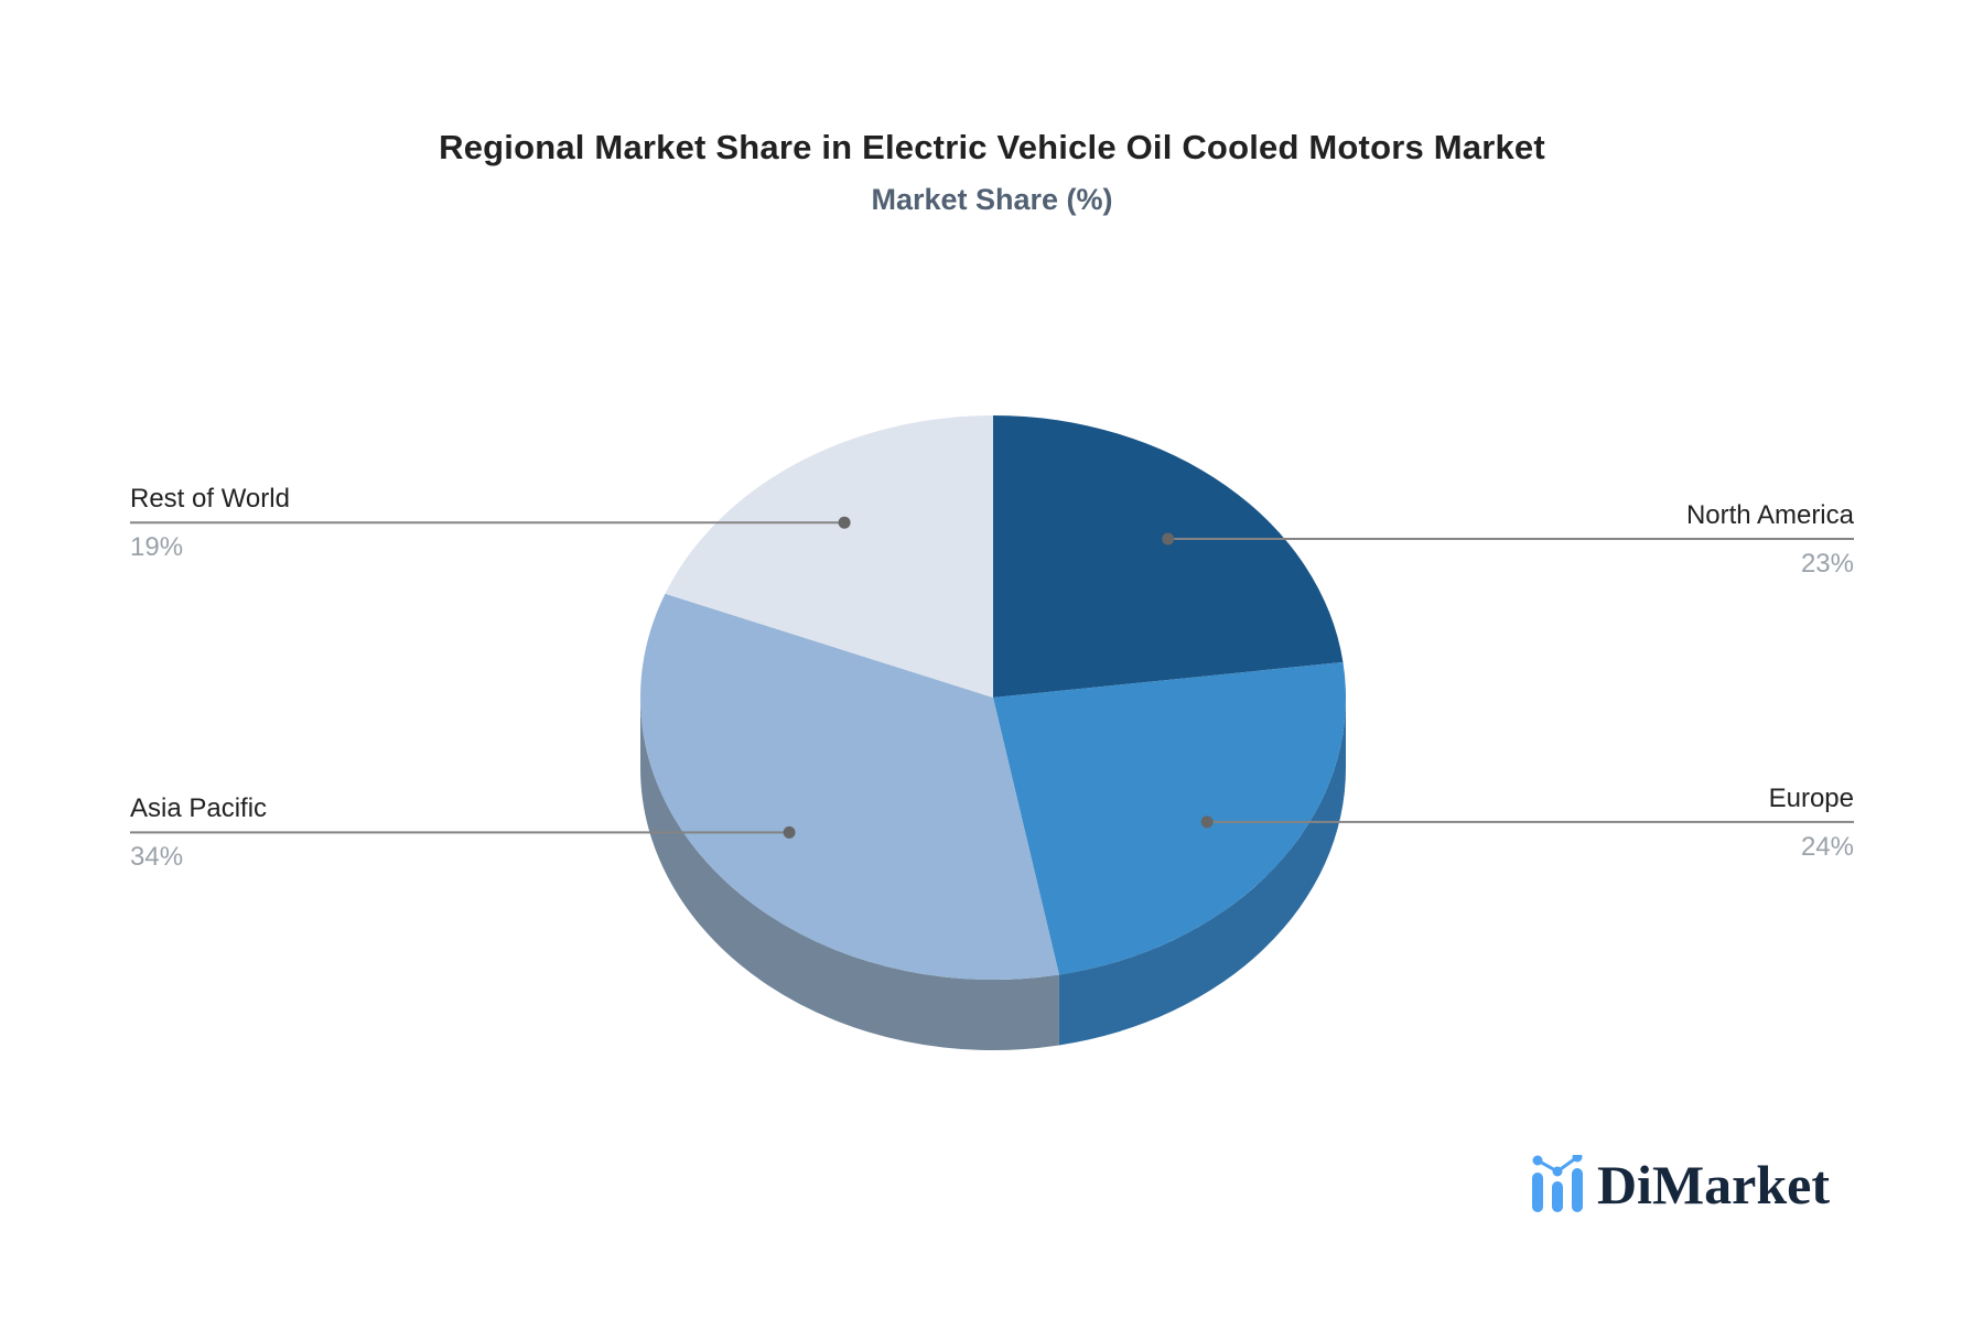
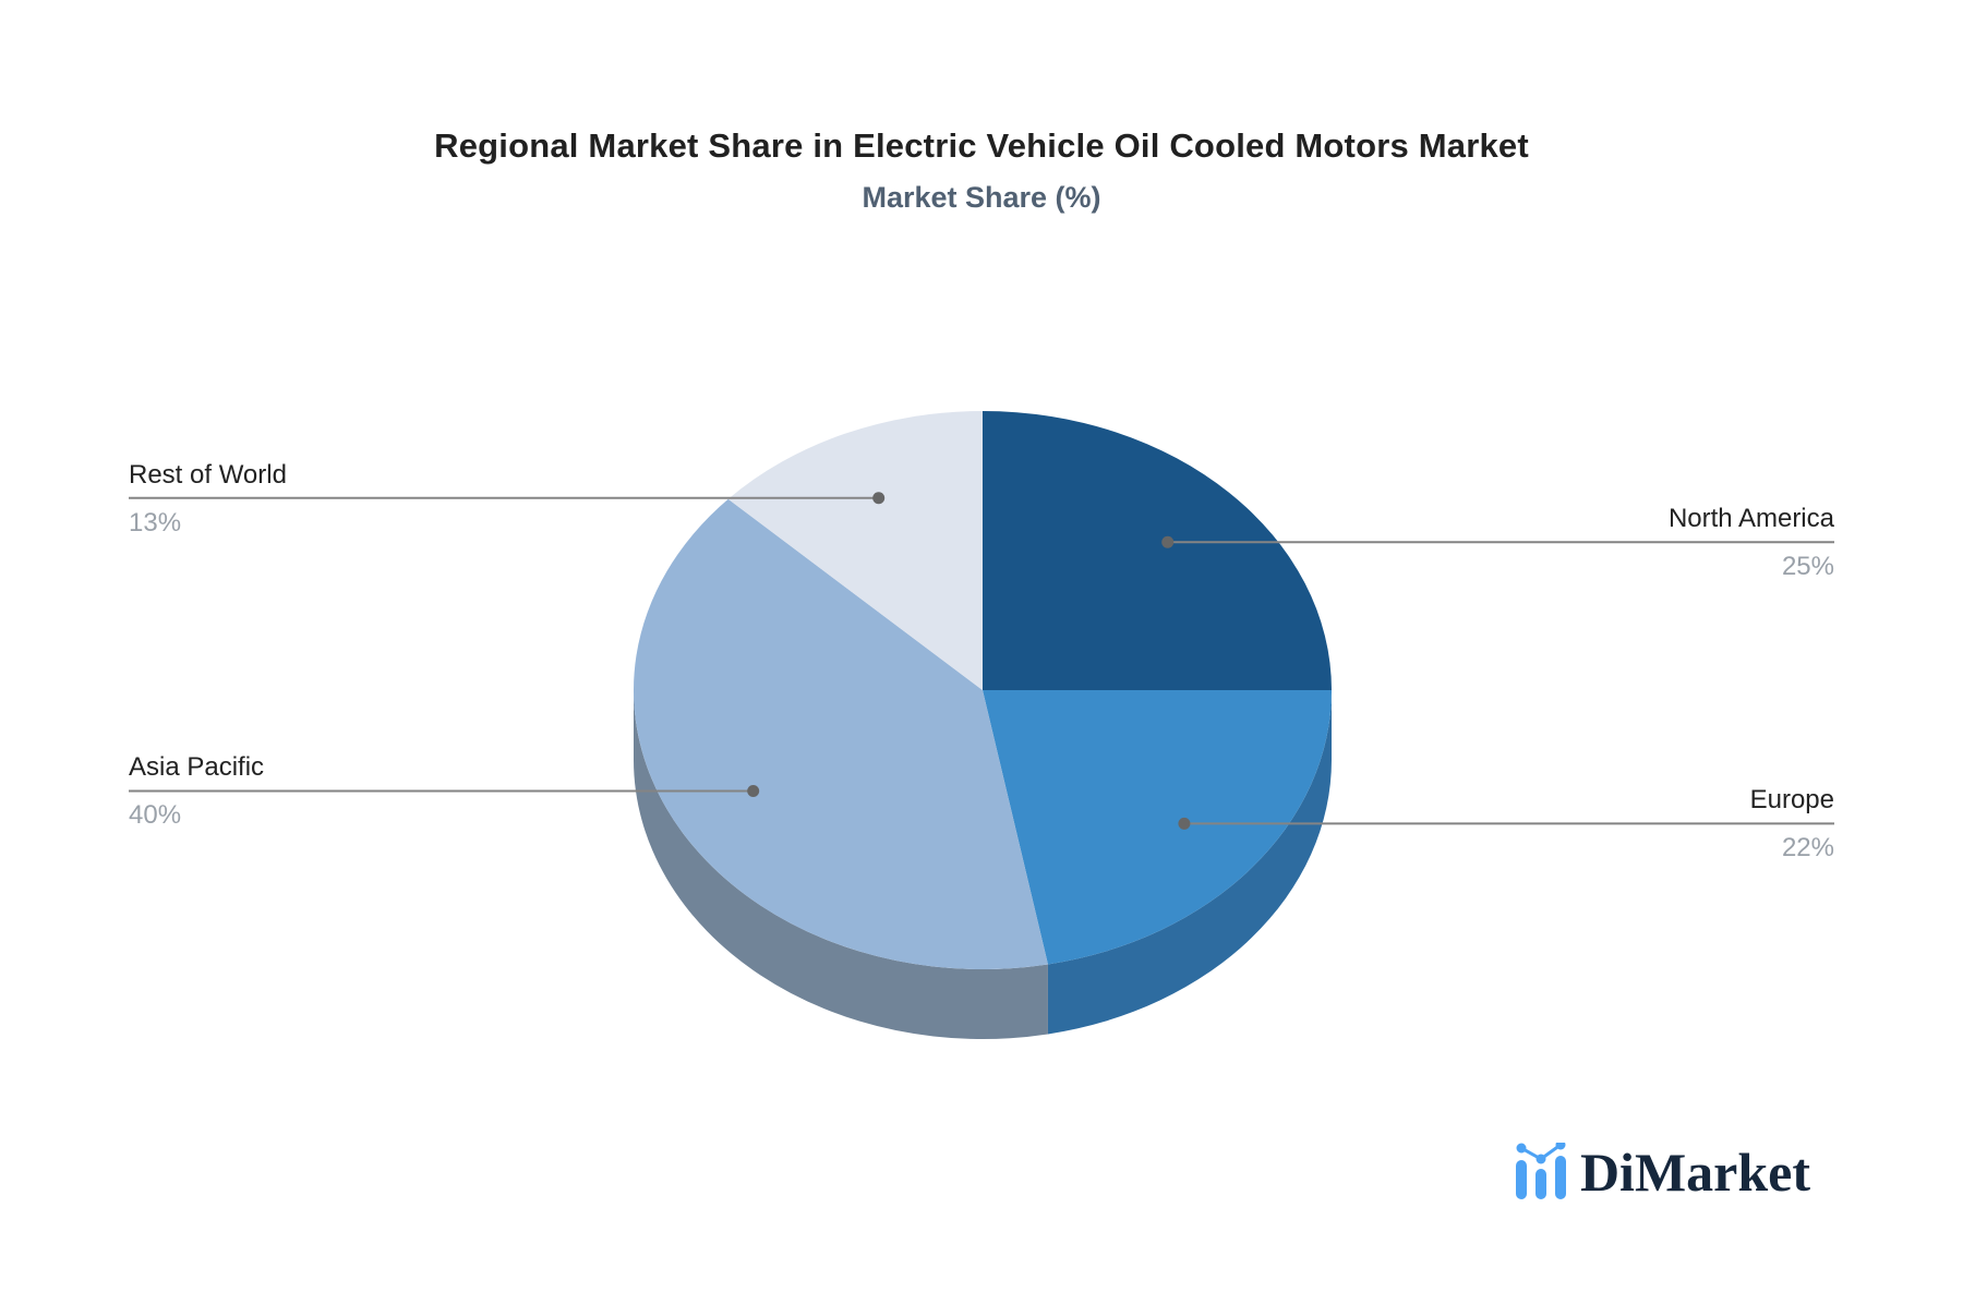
North America: 23% -> 25%
Europe: 24% -> 22%
Asia Pacific: 34% -> 40%
Rest of World: 19% -> 13%
